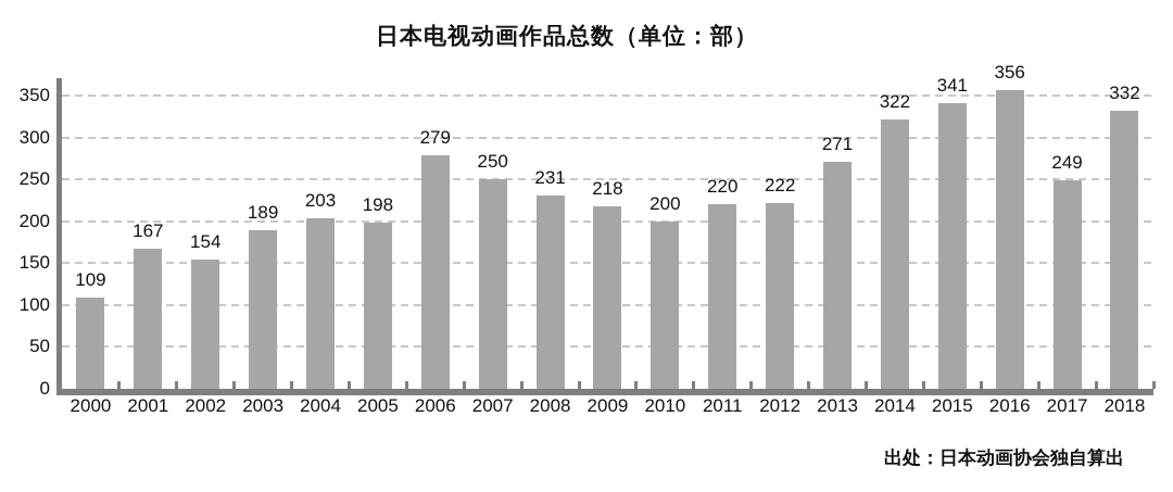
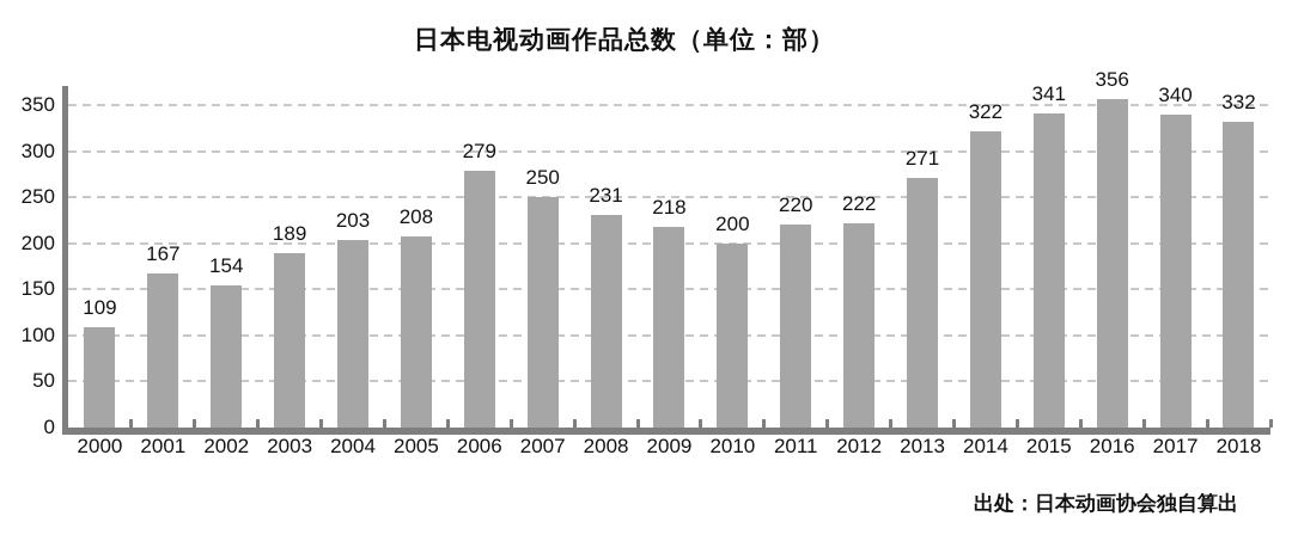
2005: 198 -> 208
2017: 249 -> 340
